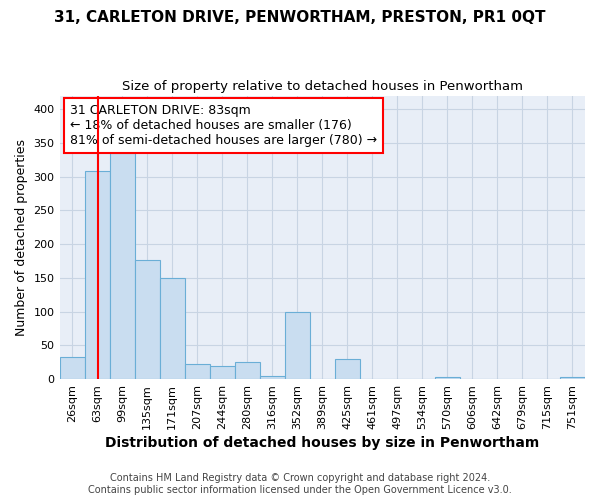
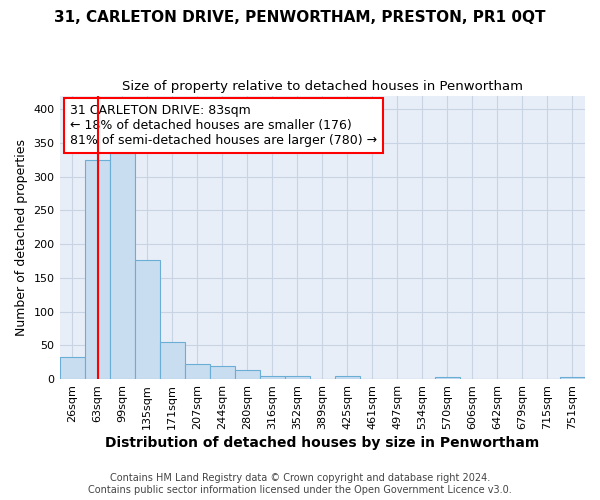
63sqm: 308 -> 324
171sqm: 150 -> 55
280sqm: 26 -> 13
352sqm: 100 -> 5
425sqm: 30 -> 5
